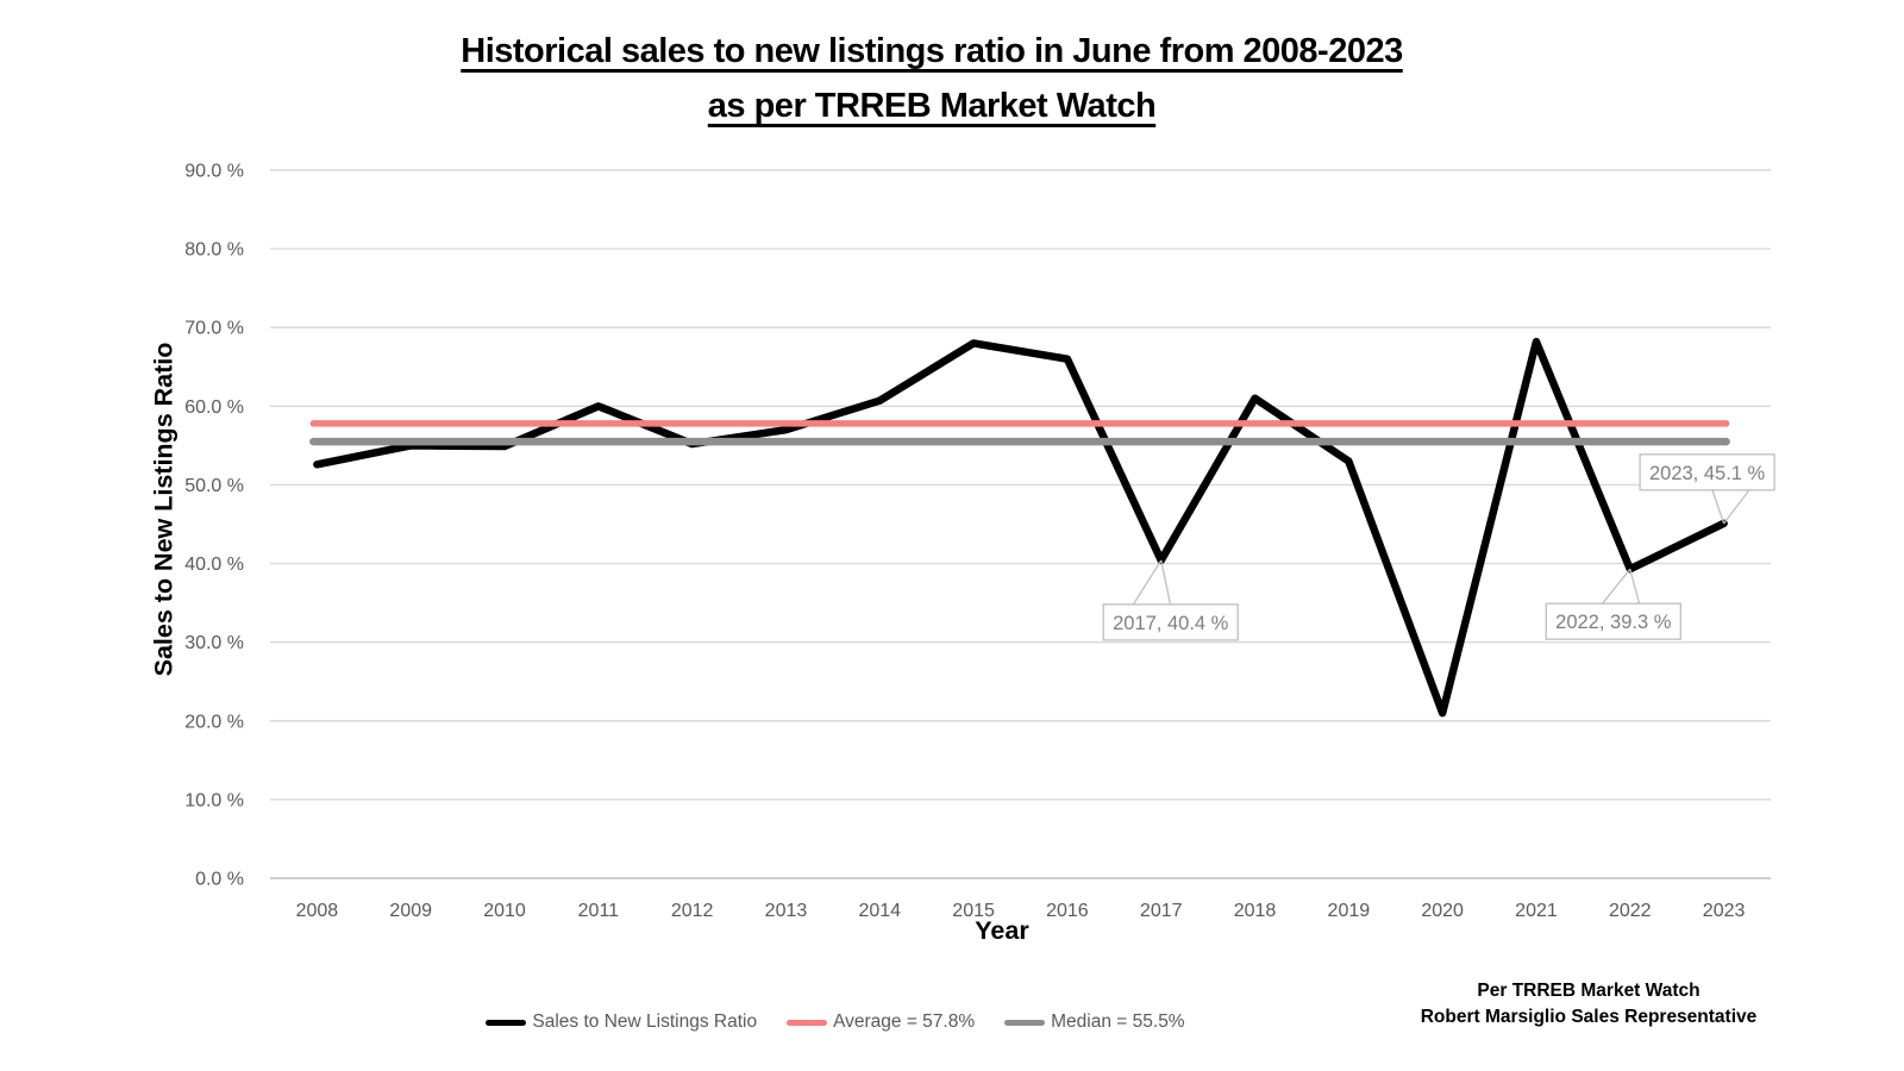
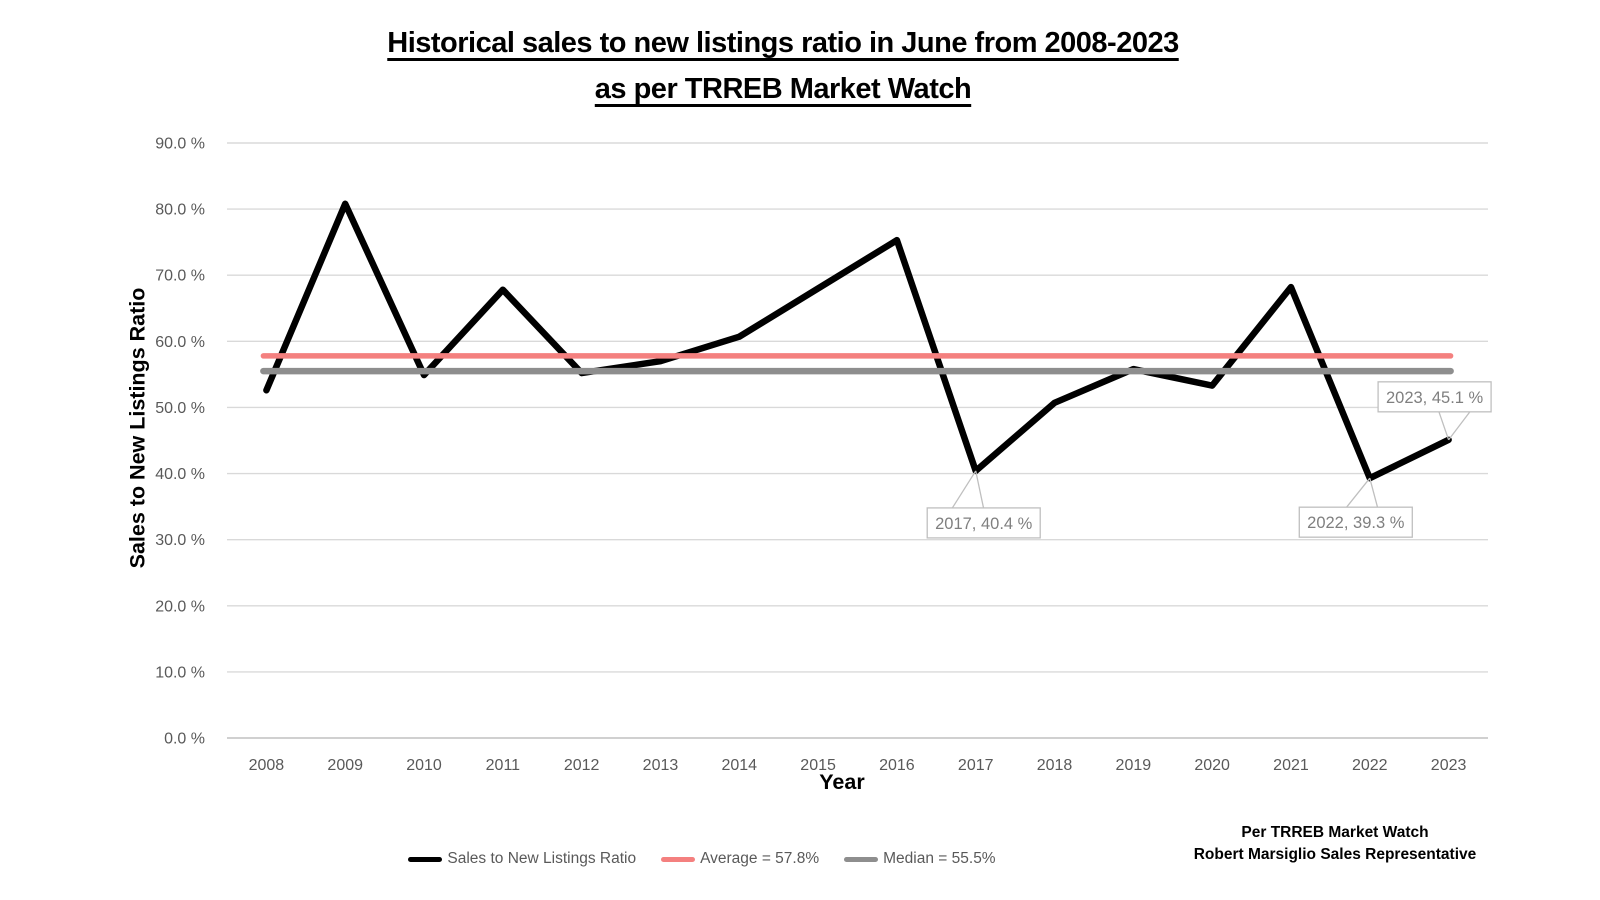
2009: 55% -> 81%
2011: 60% -> 68%
2016: 66% -> 75%
2018: 61% -> 51%
2019: 53% -> 56%
2020: 21% -> 53%
